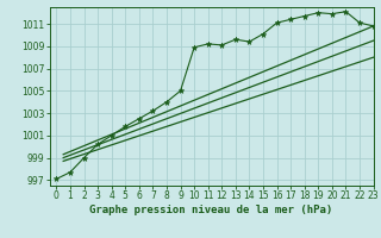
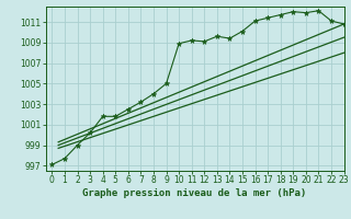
4: 1001.0 -> 1001.8
